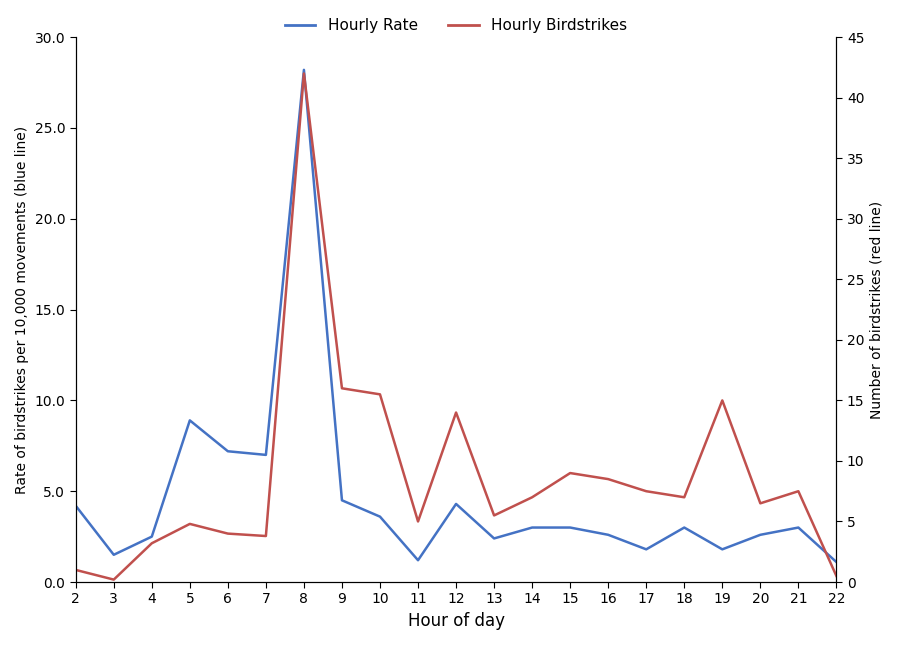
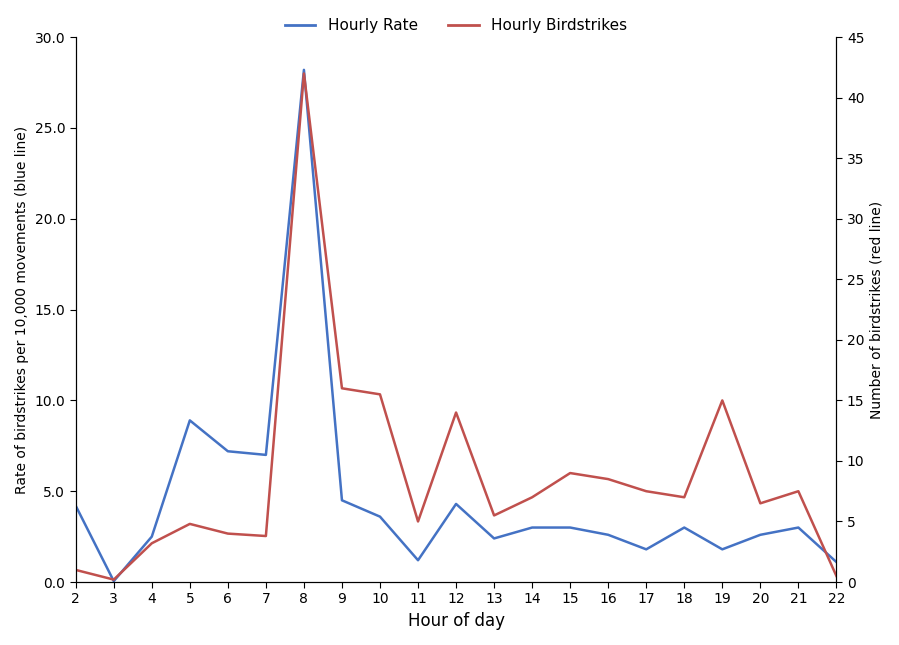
Hourly Rate/3: 1.5 -> 0.1
